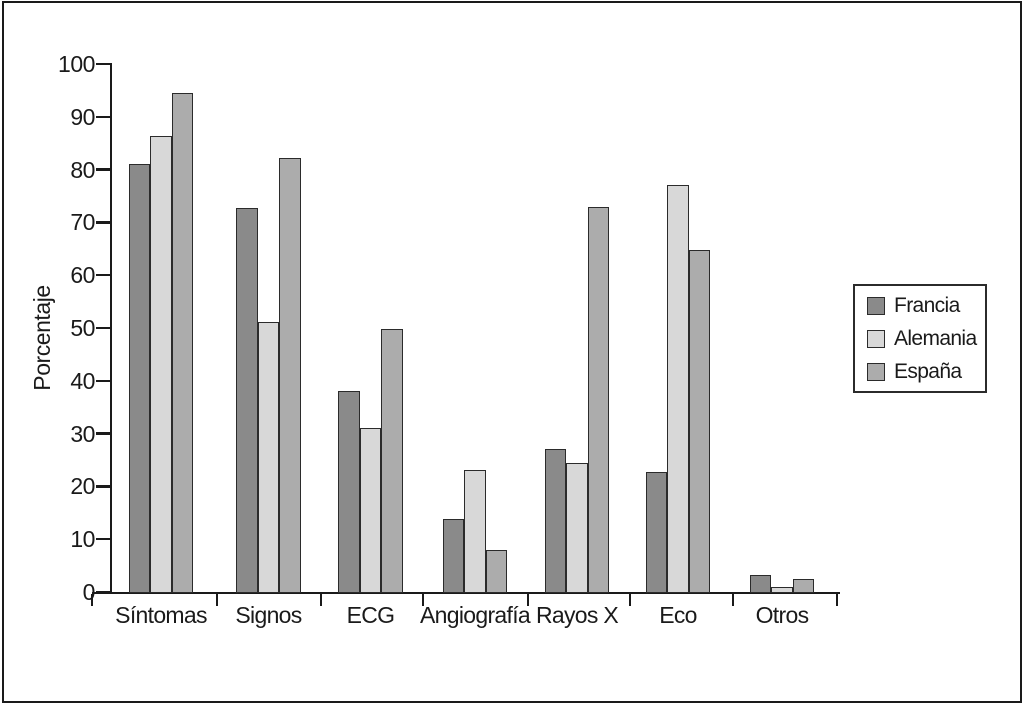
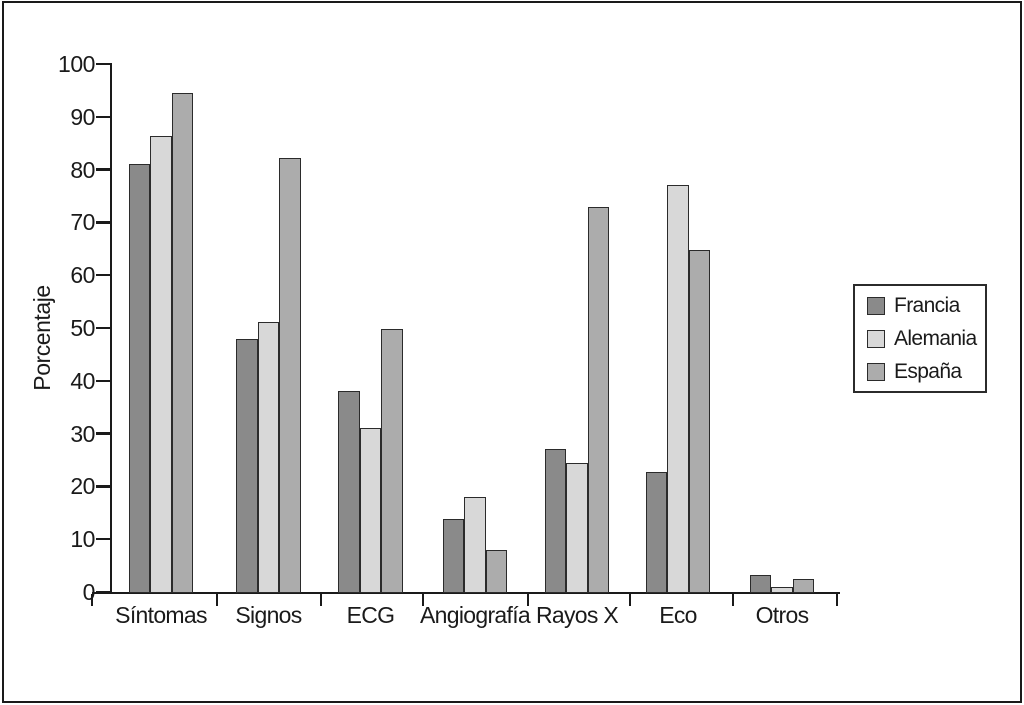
Francia/Signos: 73 -> 48
Alemania/Angiografía: 23 -> 18
